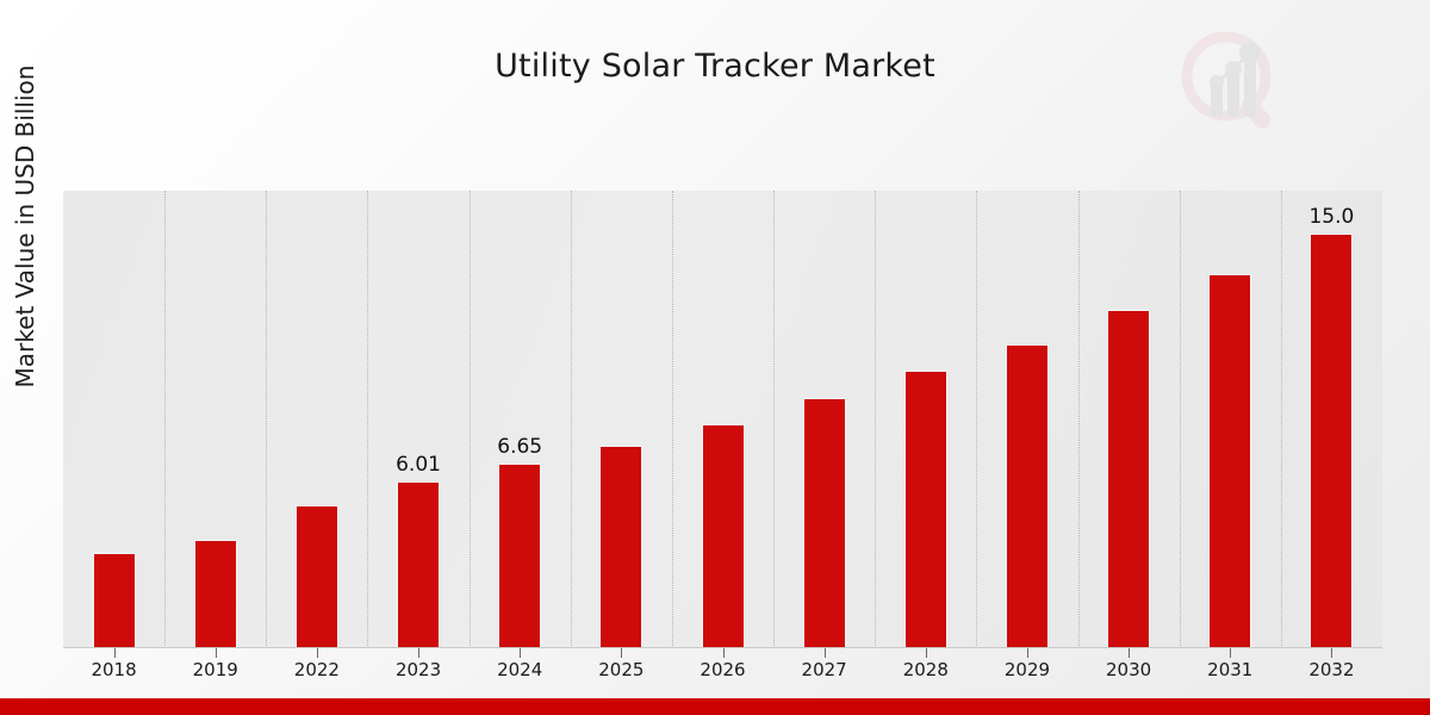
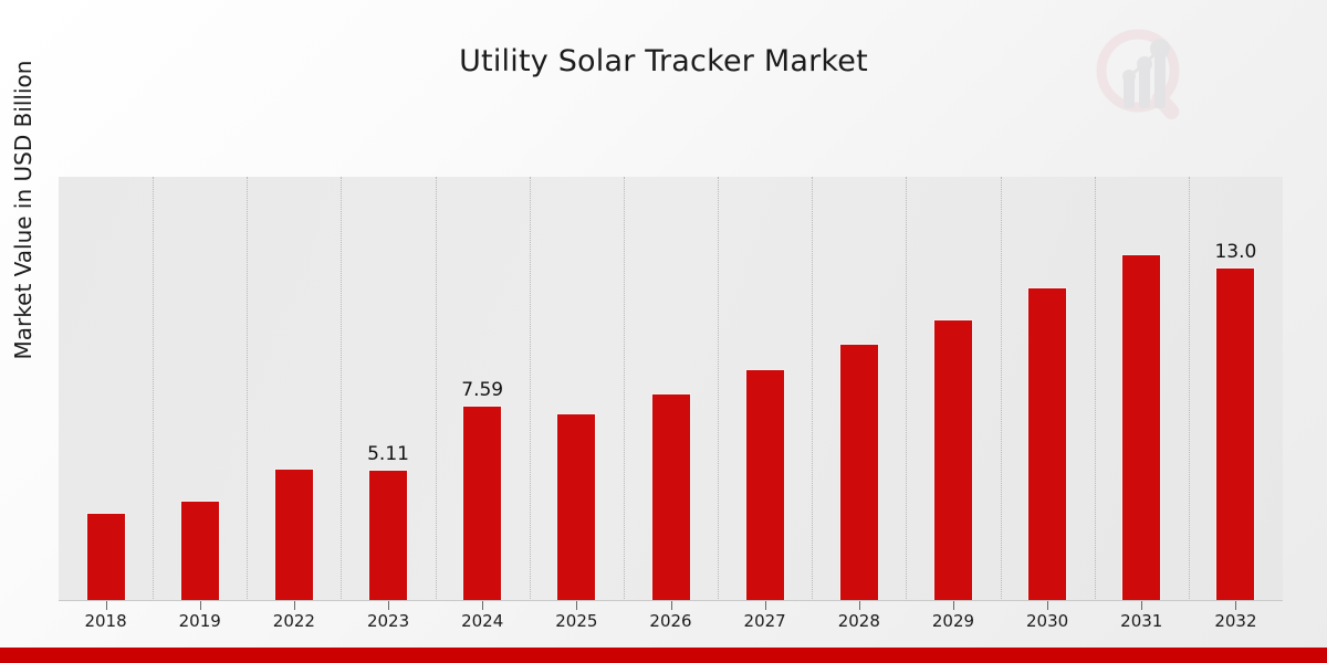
2023: 6.01 -> 5.11
2024: 6.65 -> 7.59
2032: 15.0 -> 13.0
